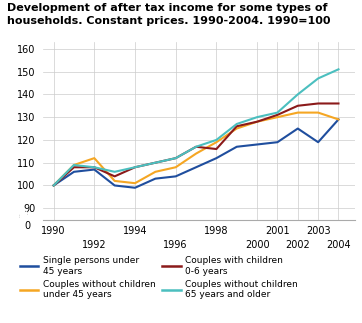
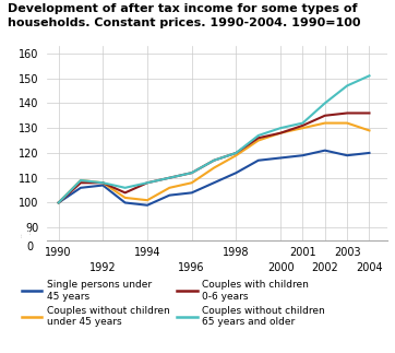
Couples without children under 45 years/1992: 112 -> 108
Couples with children 0-6 years/1998: 116 -> 120
Single persons under 45 years/2002: 125 -> 121
Single persons under 45 years/2004: 129 -> 120
